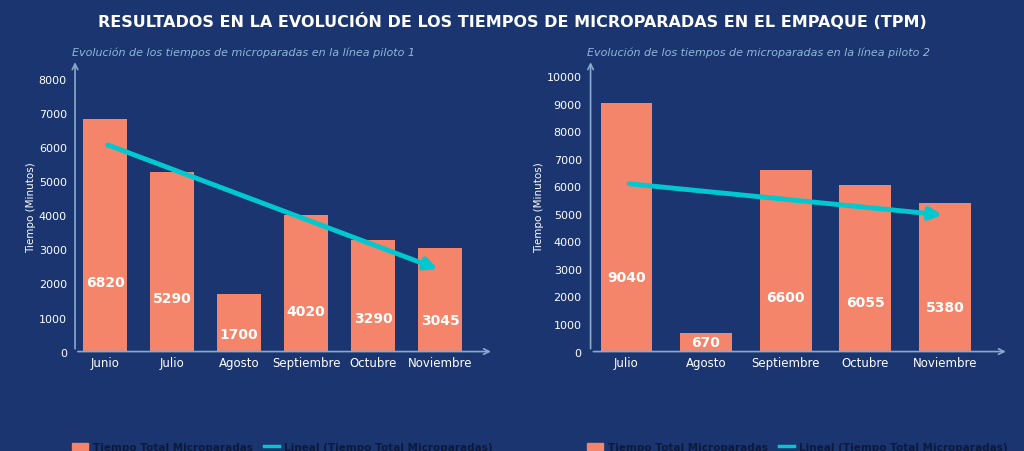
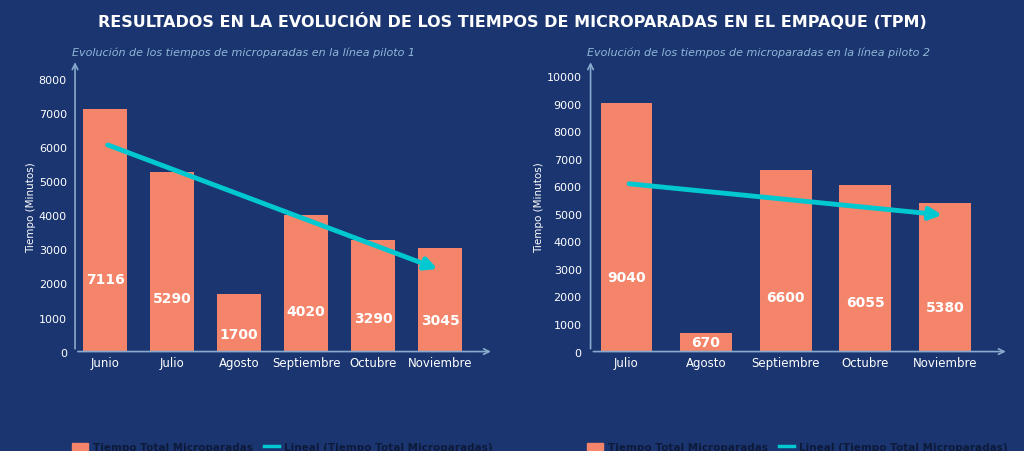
Junio: 6820 -> 7116
